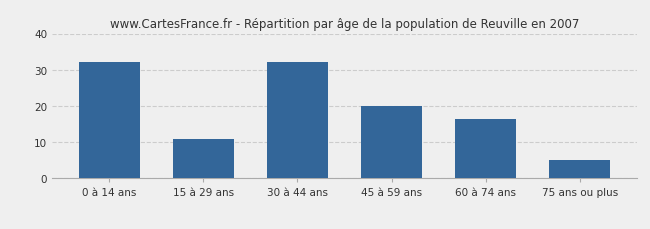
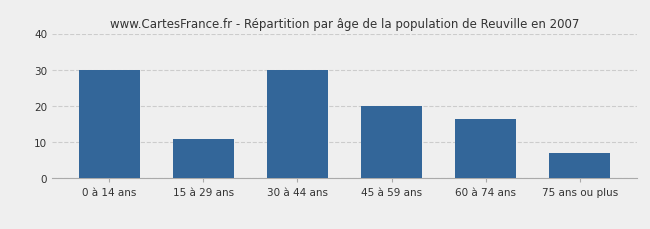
0 à 14 ans: 32.0 -> 30.0
30 à 44 ans: 32.0 -> 30.0
75 ans ou plus: 5.0 -> 7.0
